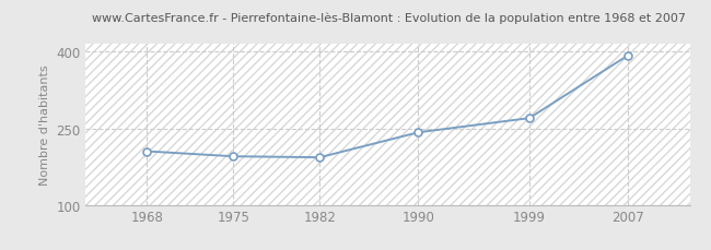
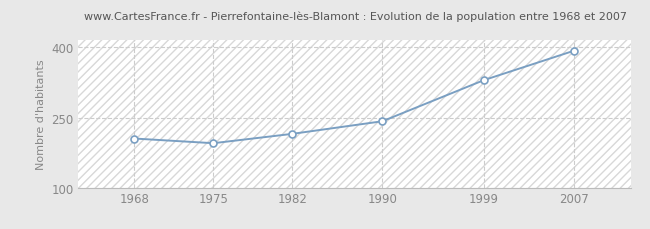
1982: 193 -> 215
1999: 270 -> 330
